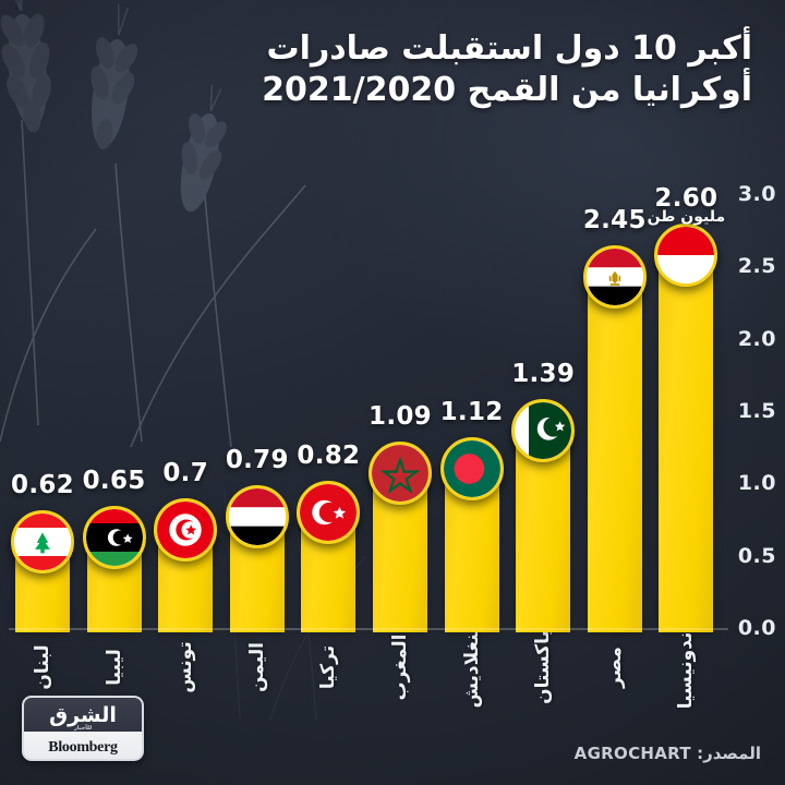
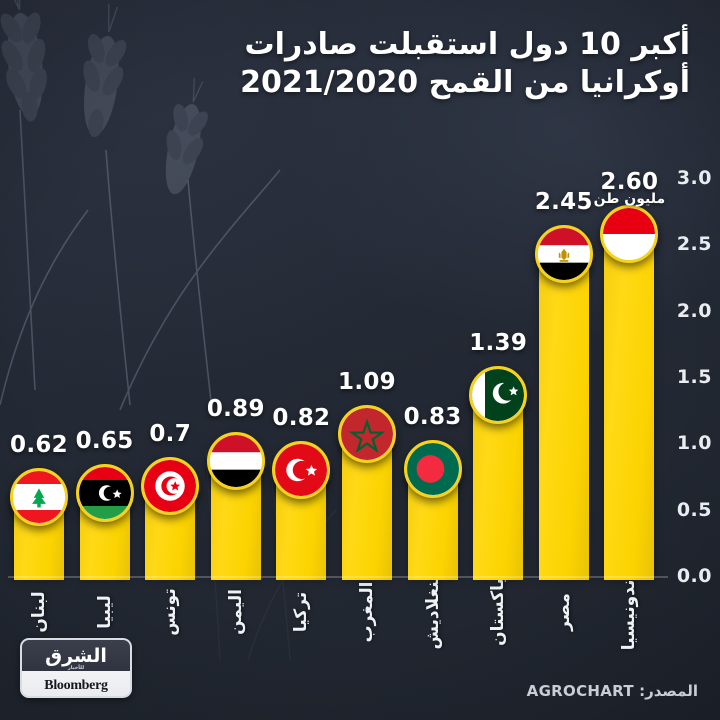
اليمن: 0.79 -> 0.89
بنغلاديش: 1.12 -> 0.83
